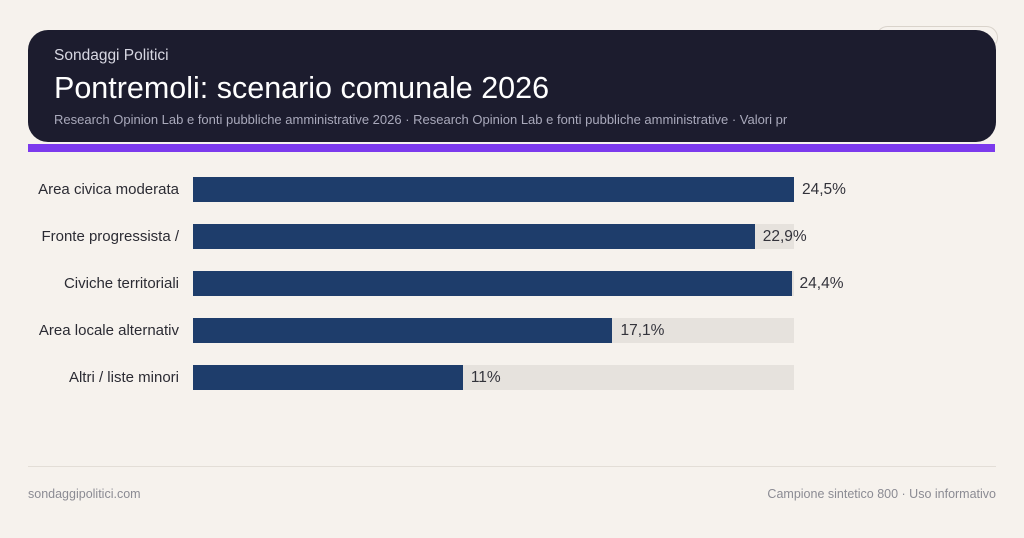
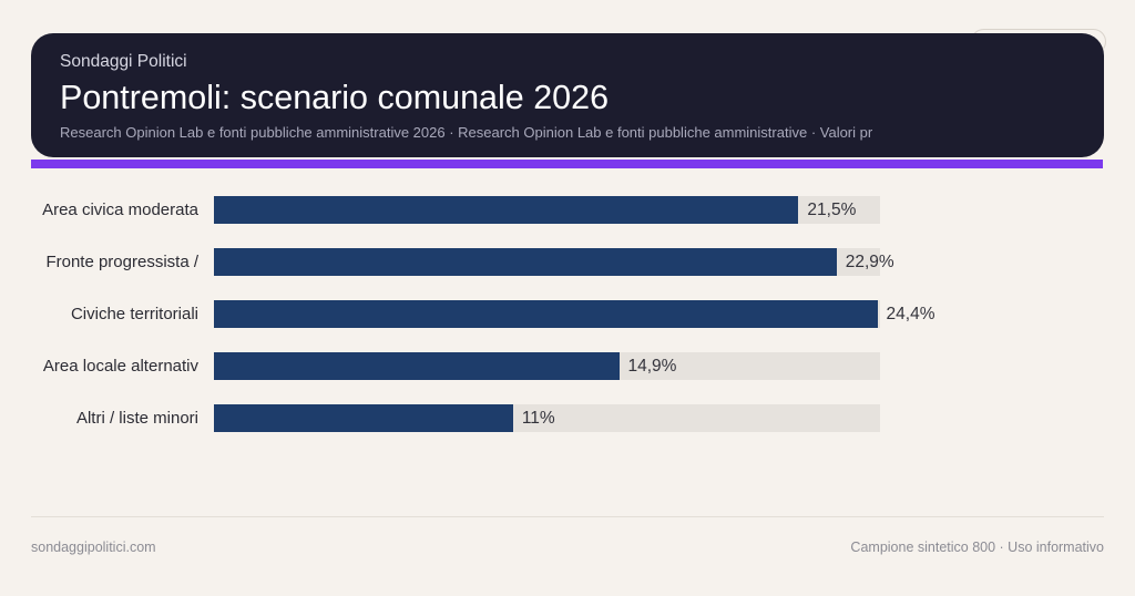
Area civica moderata: 24,5% -> 21,5%
Area locale alternativ: 17,1% -> 14,9%
